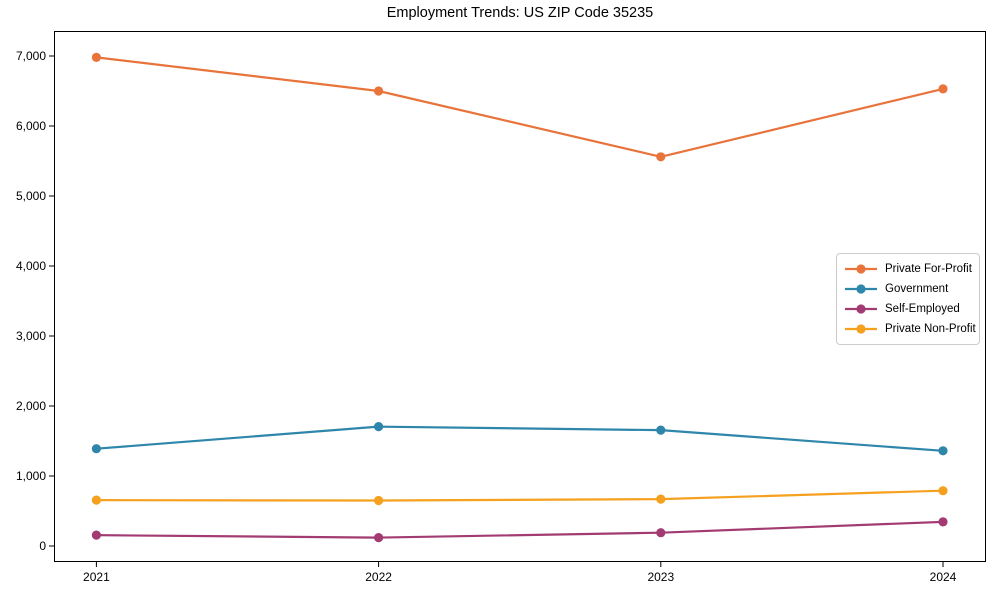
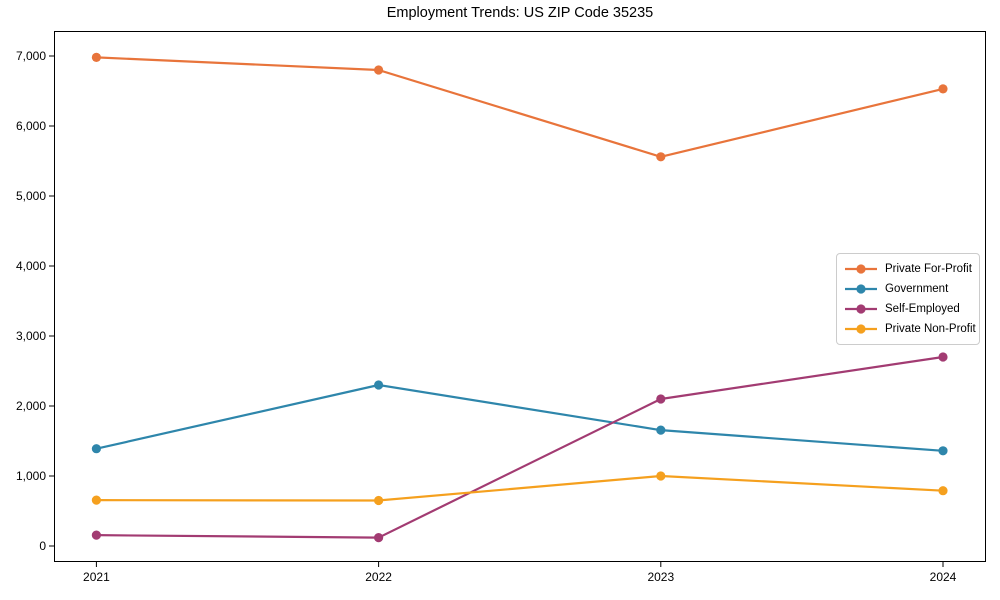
Private For-Profit/2022: 6500 -> 6800
Government/2022: 1700 -> 2300
Self-Employed/2023: 200 -> 2100
Private Non-Profit/2023: 700 -> 1000
Self-Employed/2024: 300 -> 2700
